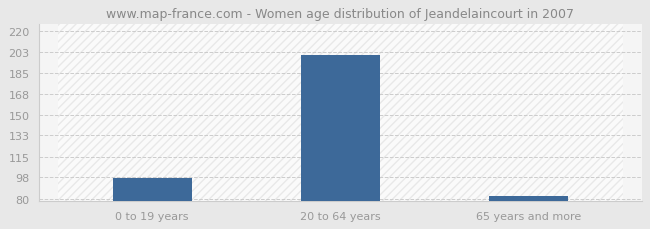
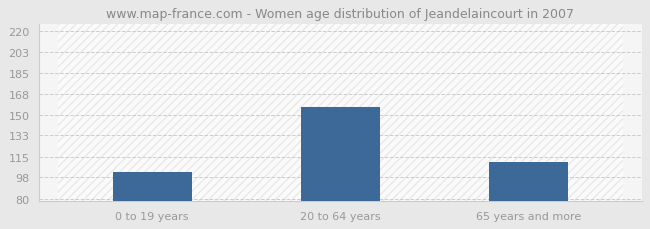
0 to 19 years: 97 -> 102
20 to 64 years: 200 -> 157
65 years and more: 82 -> 111
